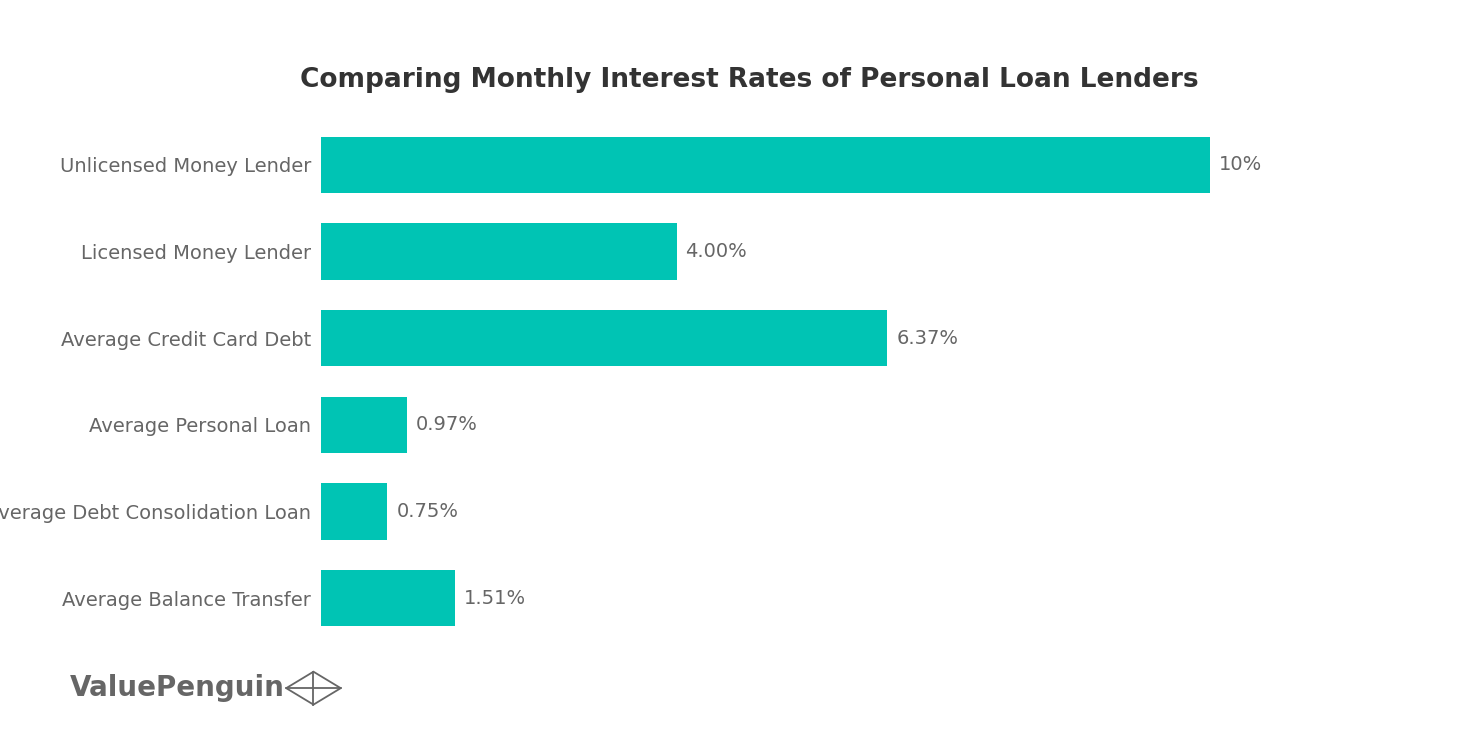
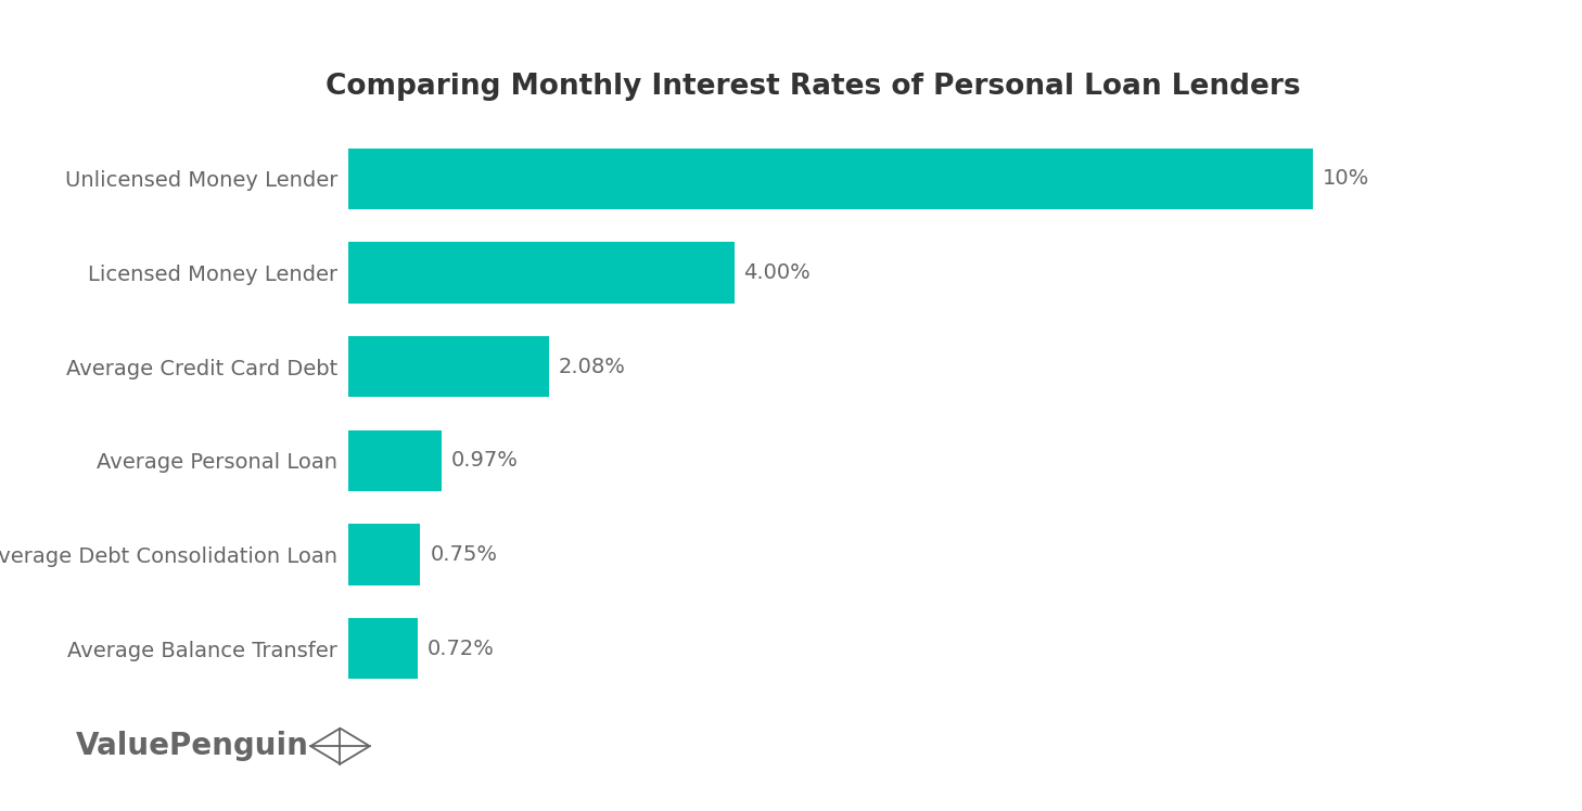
Average Credit Card Debt: 6.37% -> 2.08%
Average Balance Transfer: 1.51% -> 0.72%
